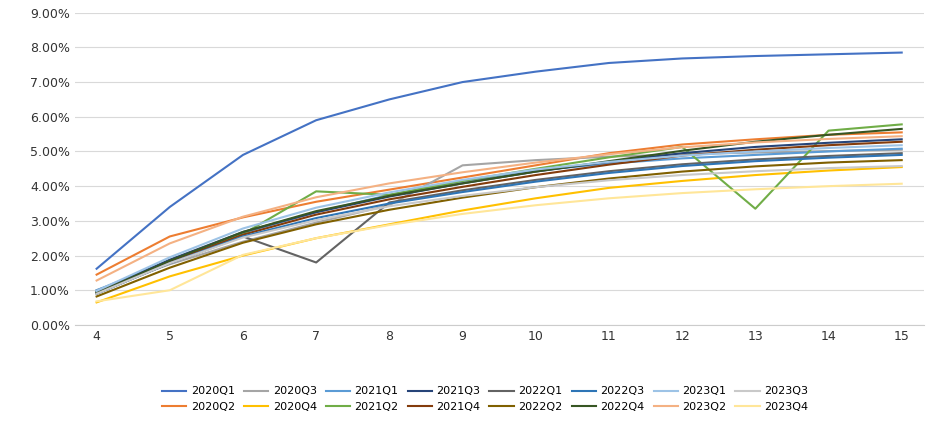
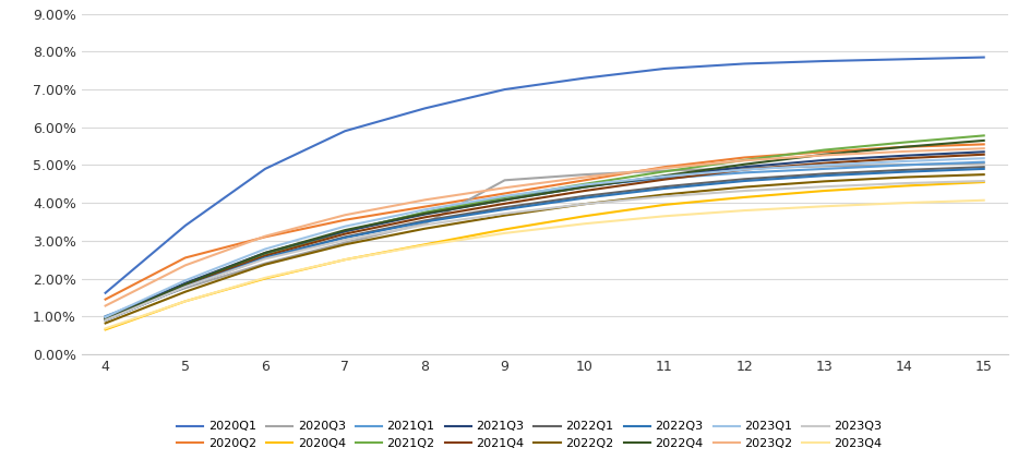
2023Q4/5: 1.00% -> 1.40%
2021Q2/7: 3.85% -> 3.25%
2022Q1/7: 1.80% -> 3.10%
2021Q2/13: 3.35% -> 5.40%
